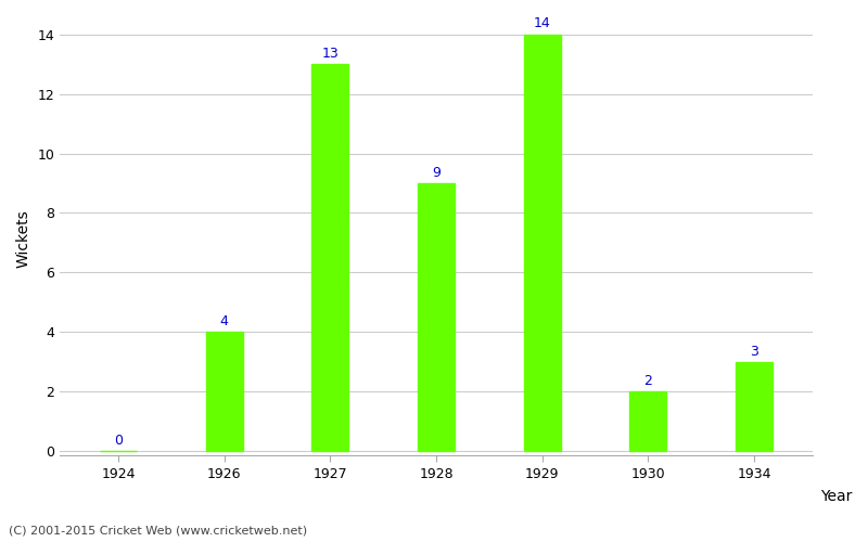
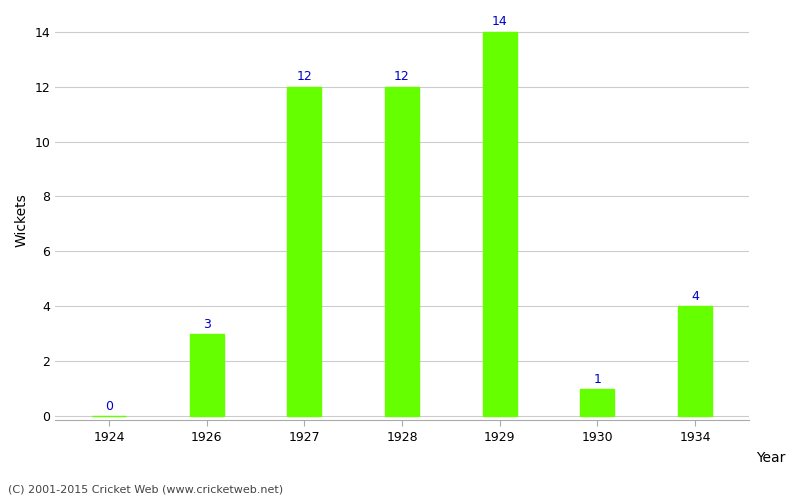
1926: 4 -> 3
1927: 13 -> 12
1928: 9 -> 12
1930: 2 -> 1
1934: 3 -> 4
